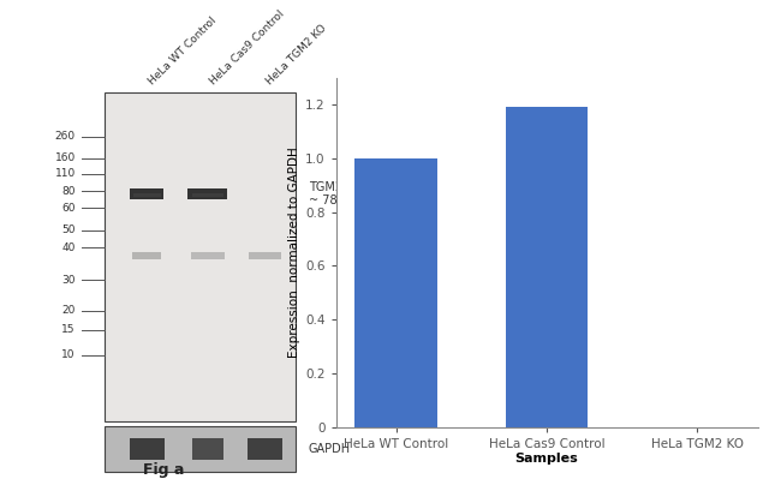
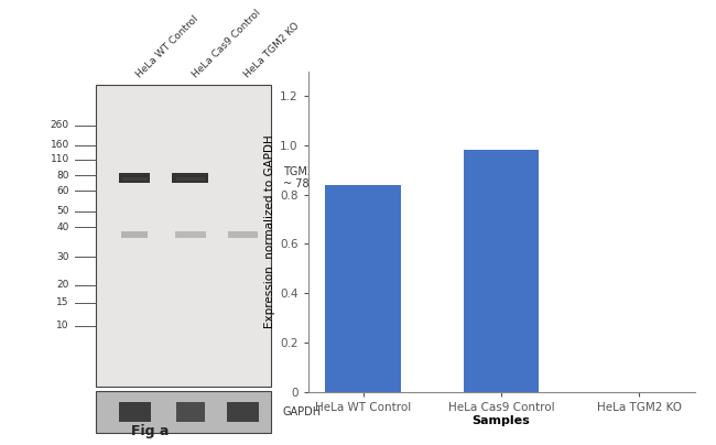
HeLa WT Control: 1.00 -> 0.84
HeLa Cas9 Control: 1.19 -> 0.98
